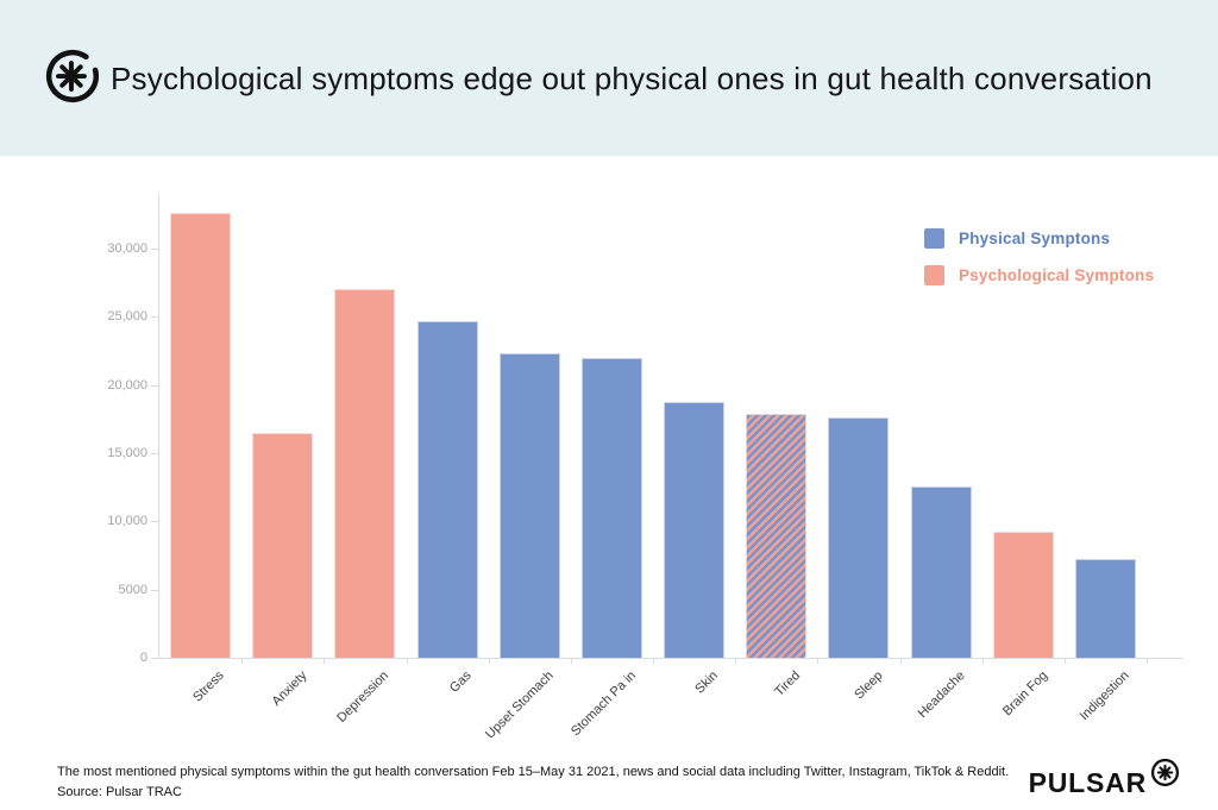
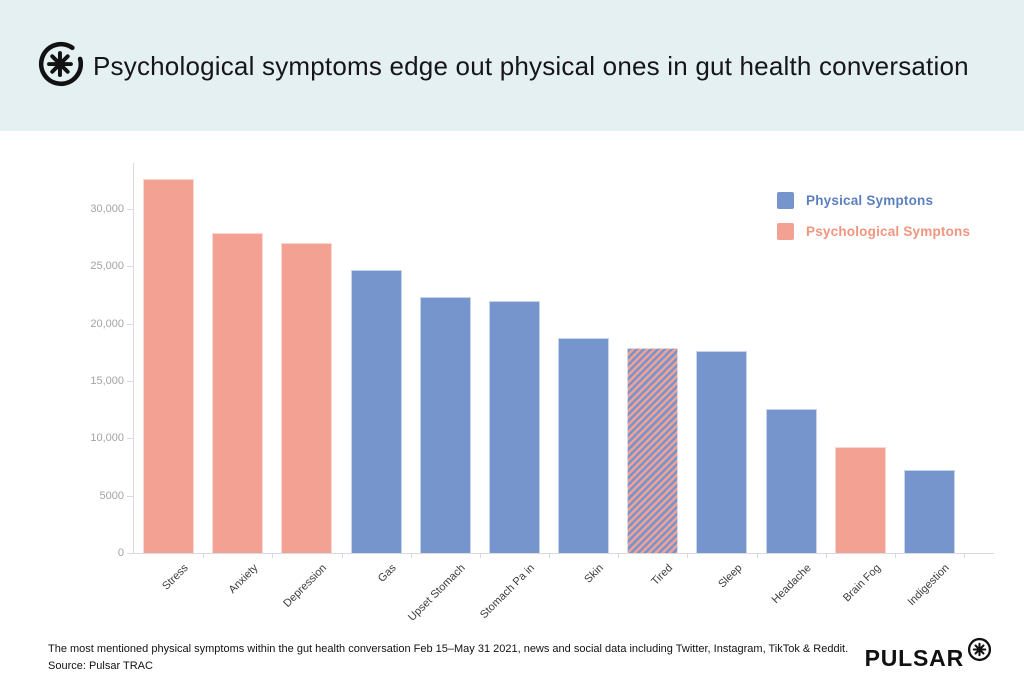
Anxiety: 16500 -> 27900
